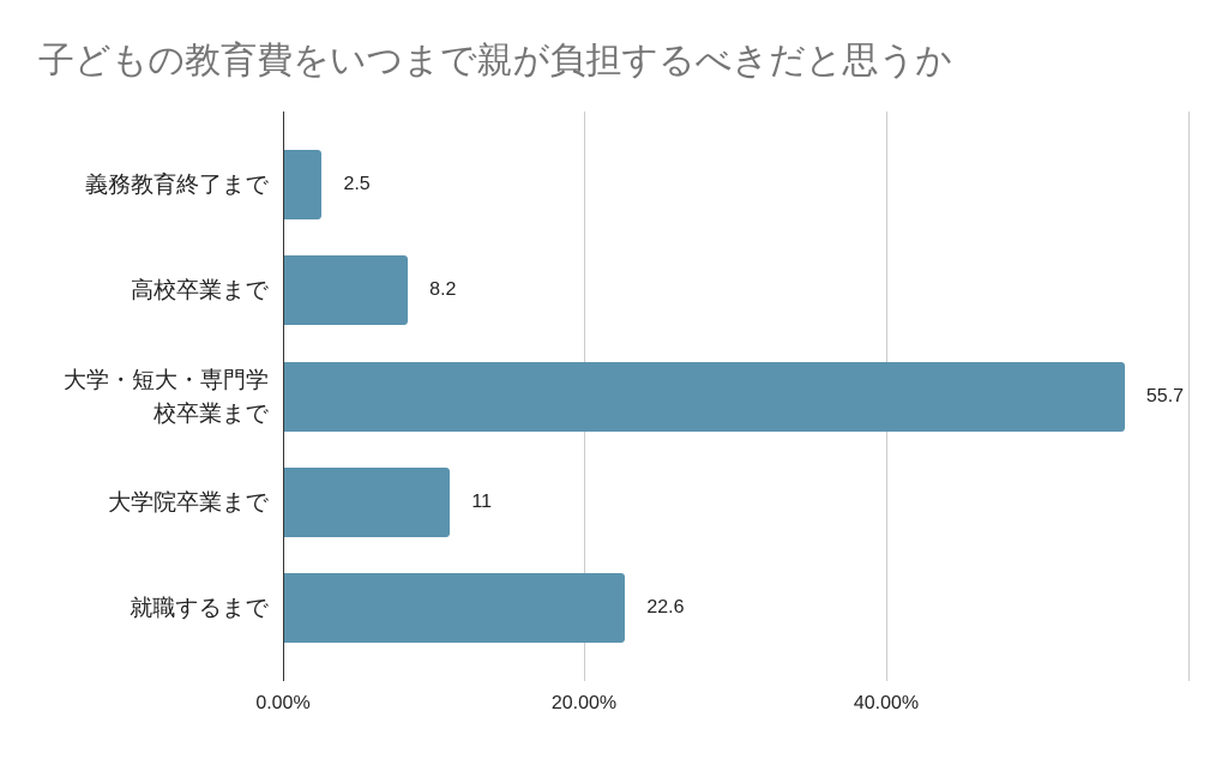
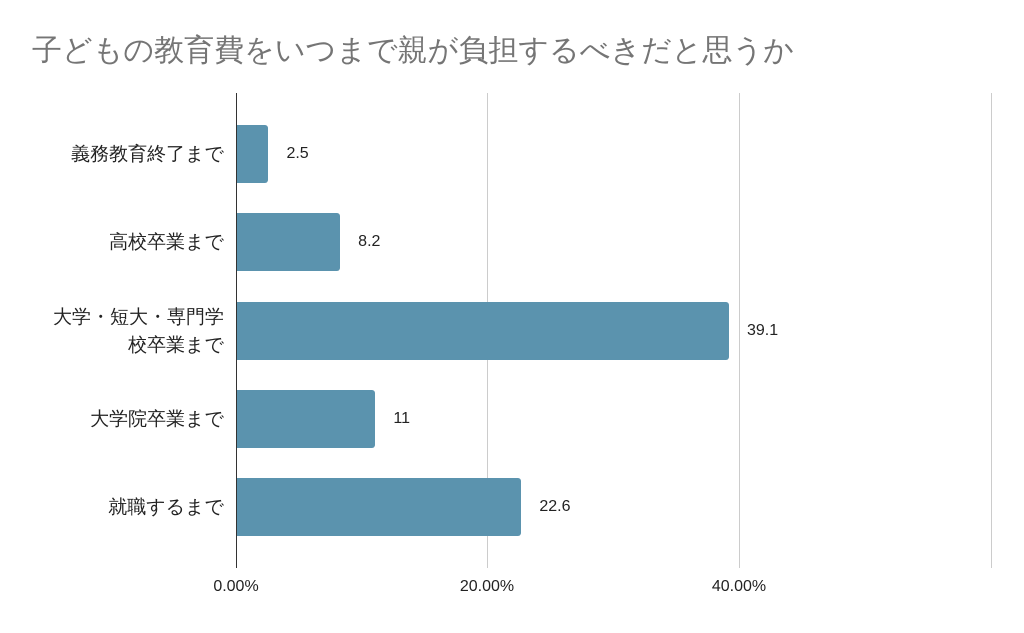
大学・短大・専門学校卒業まで: 55.7 -> 39.1
